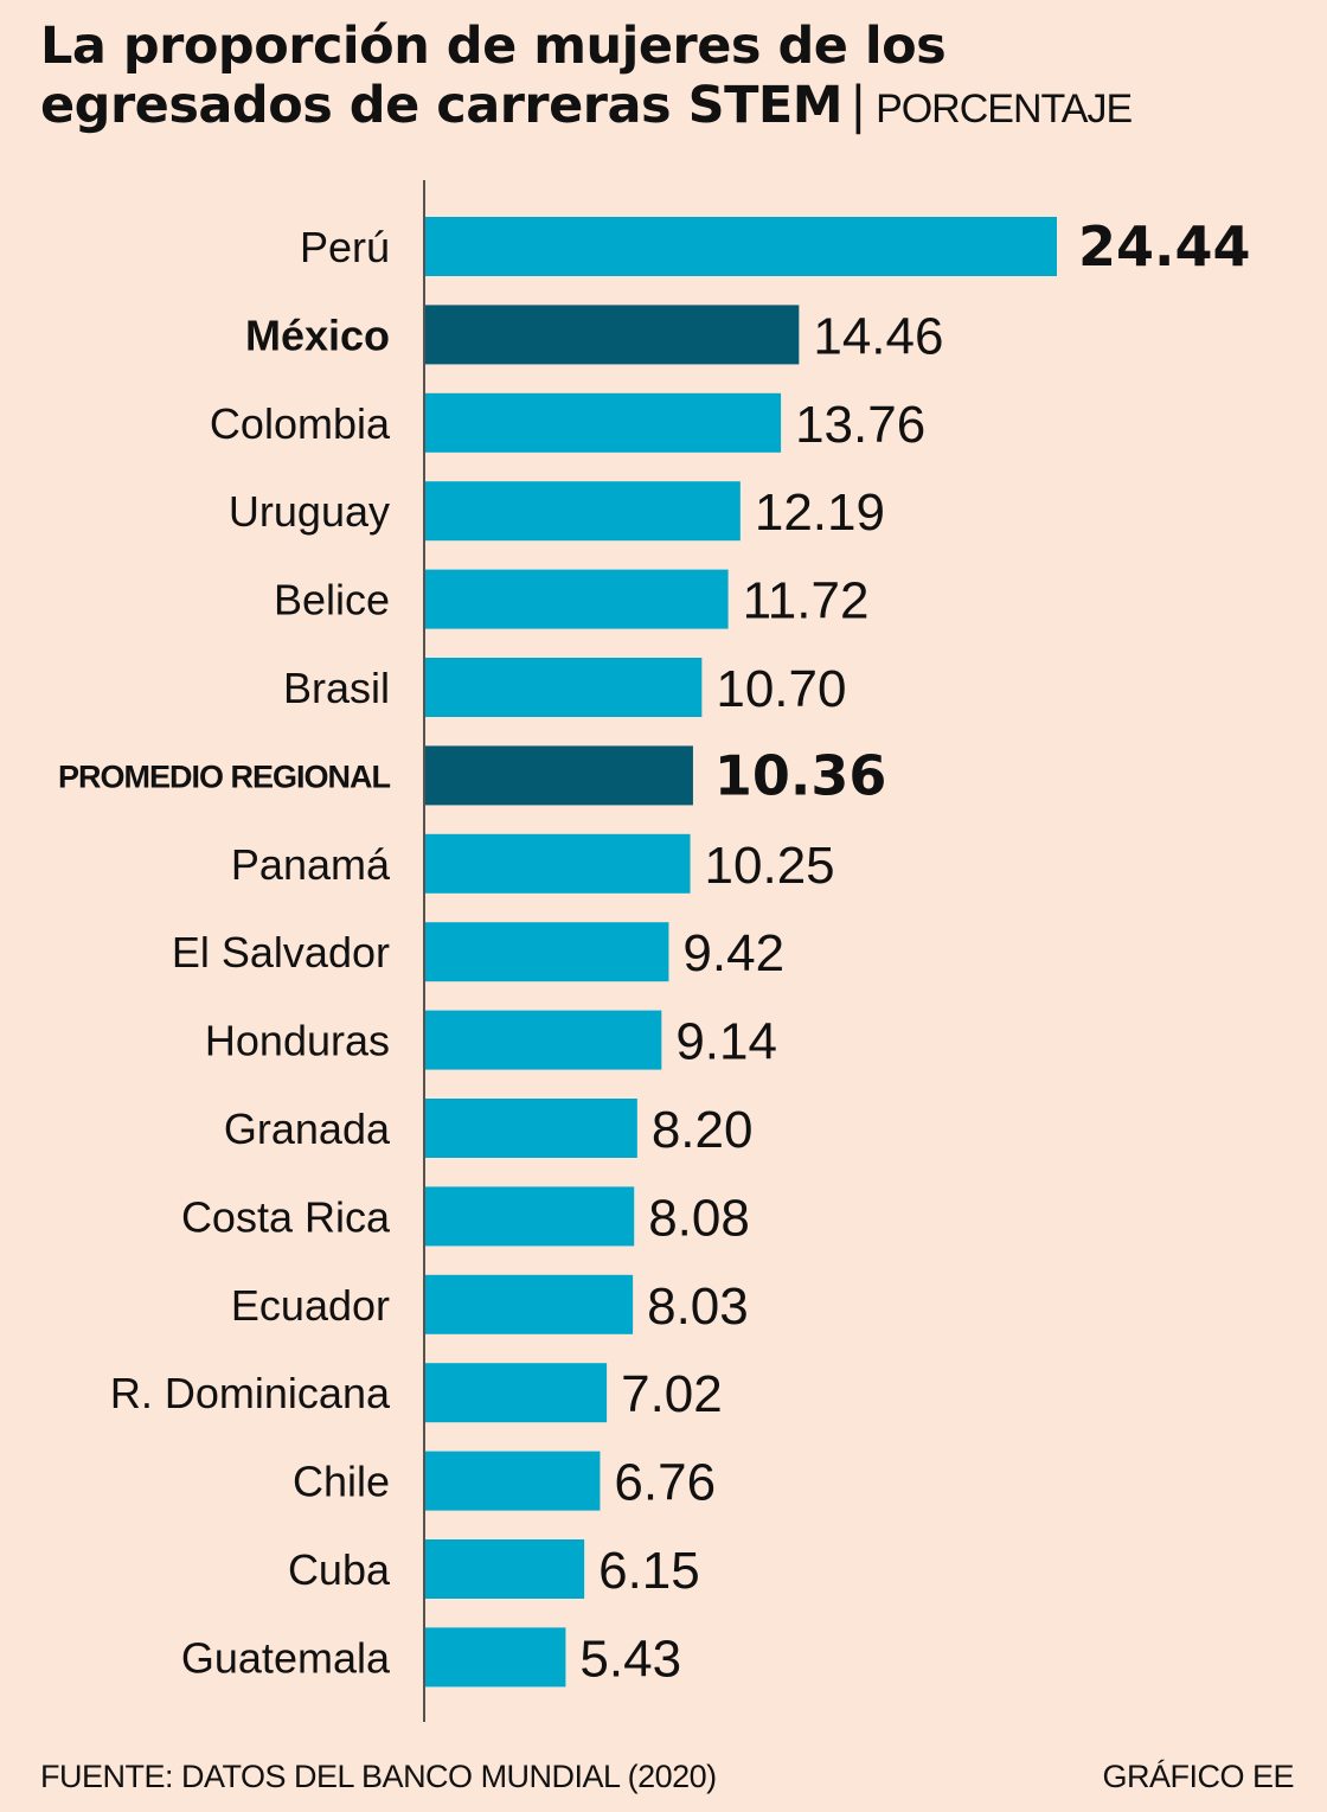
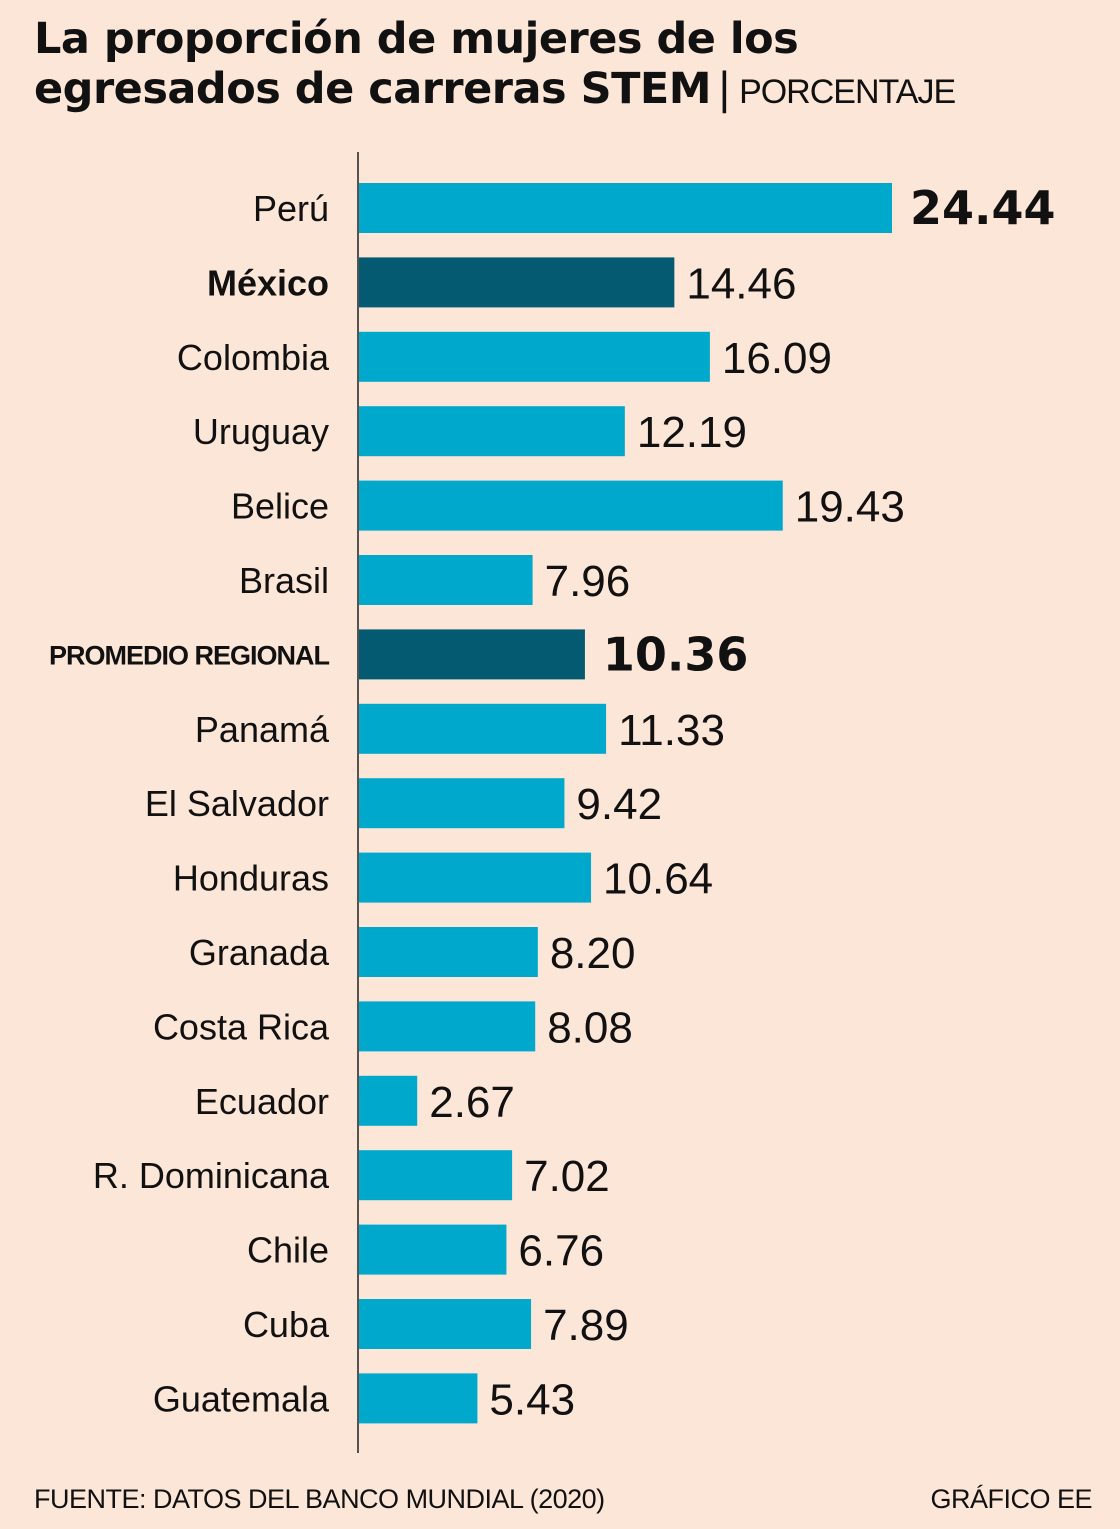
Colombia: 13.76 -> 16.09
Belice: 11.72 -> 19.43
Brasil: 10.70 -> 7.96
Panamá: 10.25 -> 11.33
Honduras: 9.14 -> 10.64
Ecuador: 8.03 -> 2.67
Cuba: 6.15 -> 7.89
